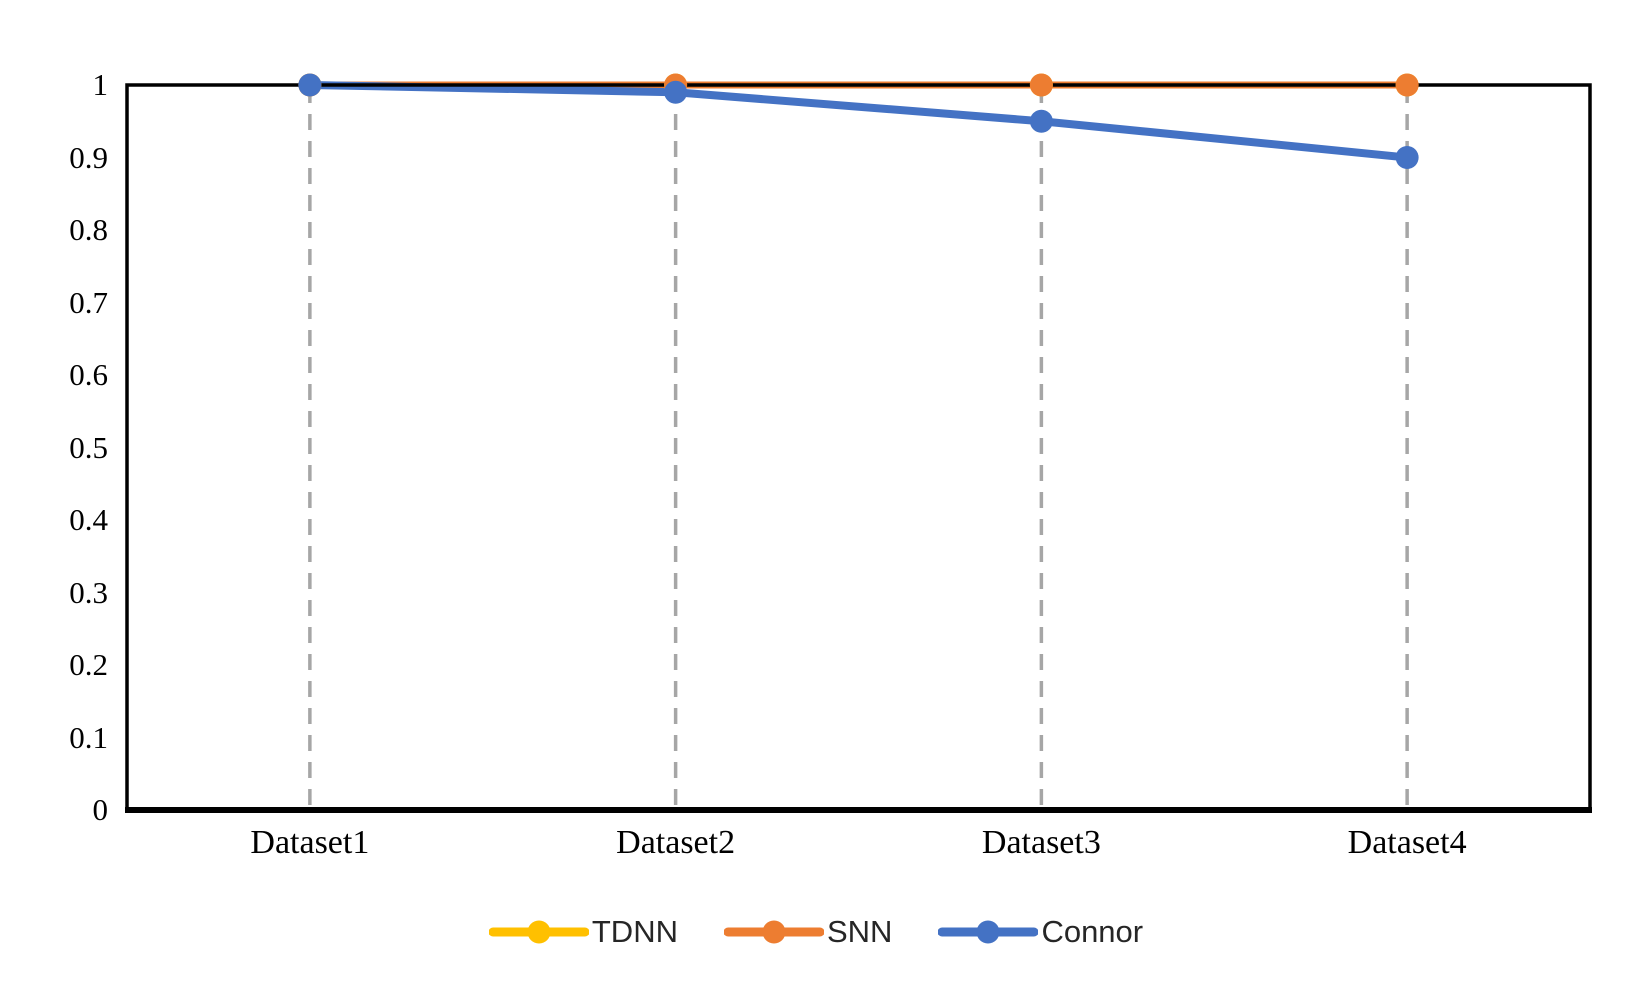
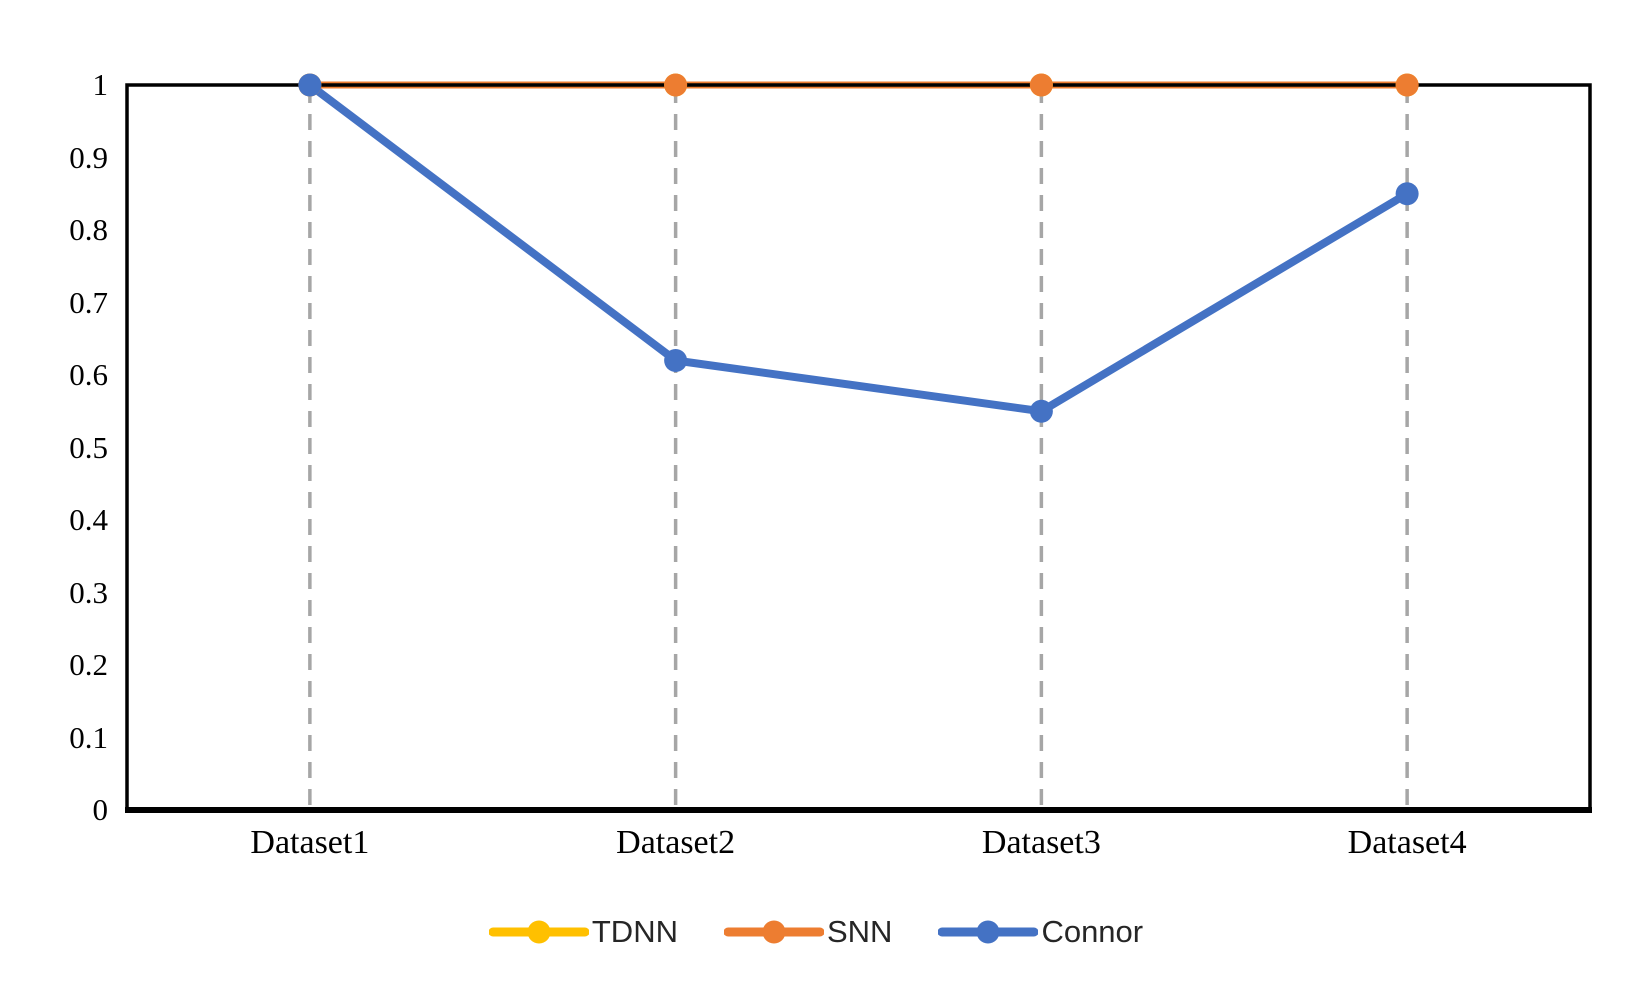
Connor/Dataset2: 0.99 -> 0.62
Connor/Dataset3: 0.95 -> 0.55
Connor/Dataset4: 0.90 -> 0.85
